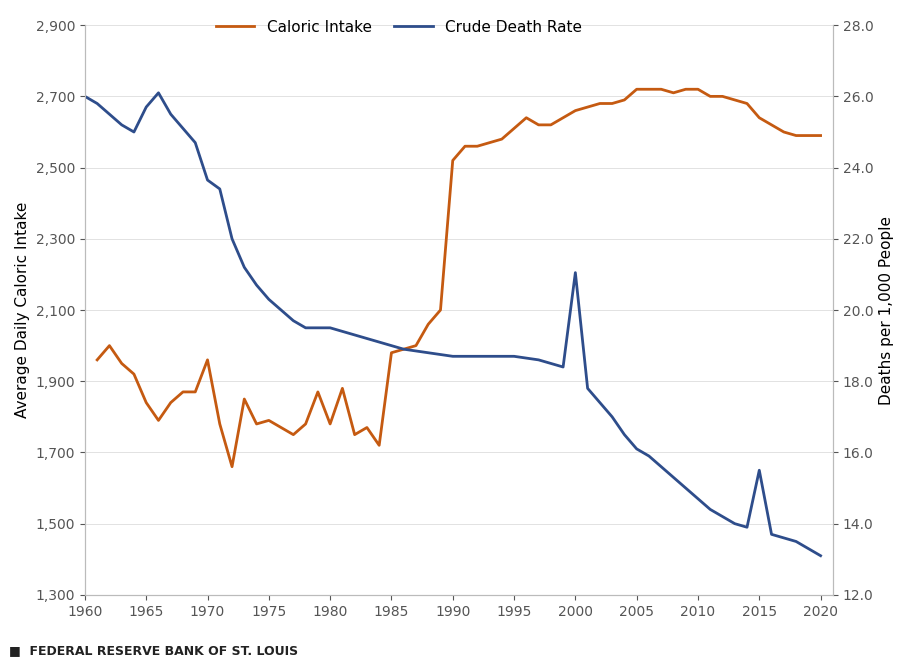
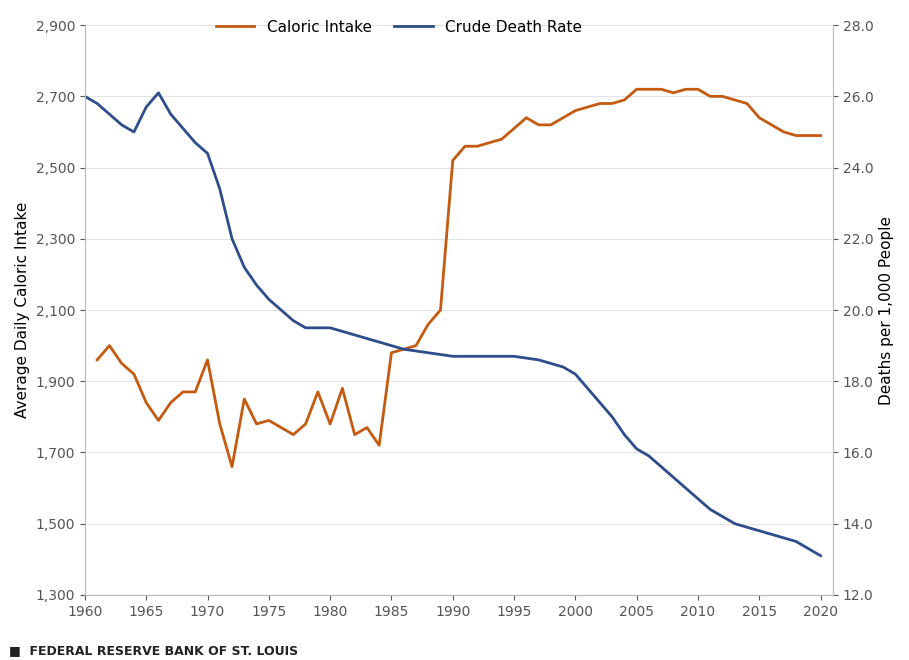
Crude Death Rate/1970: 23.65 -> 24.40
Crude Death Rate/2000: 21.05 -> 18.20
Crude Death Rate/2015: 15.50 -> 13.80
